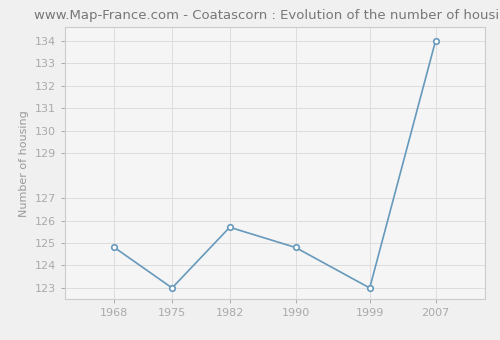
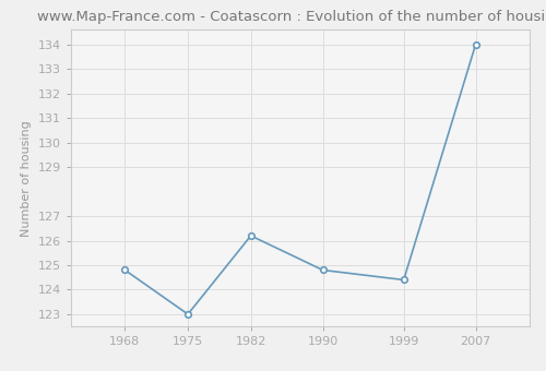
1982: 125.7 -> 126.2
1999: 123.0 -> 124.4
